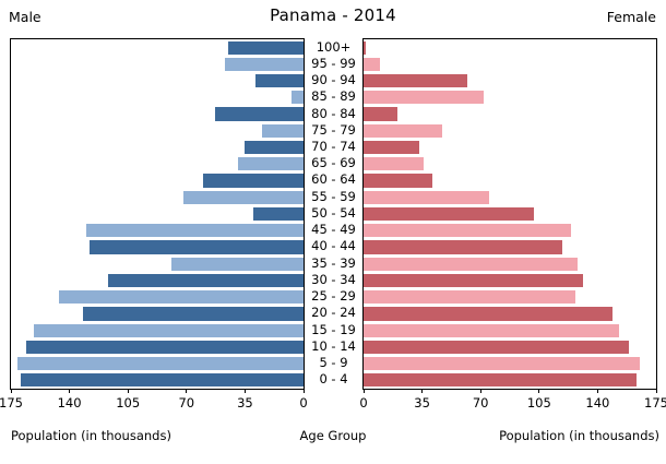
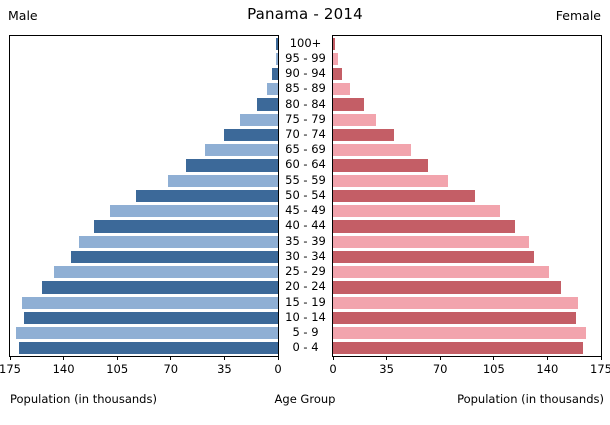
Male/100+: 45 -> 1
Male/95 - 99: 47 -> 1
Female/95 - 99: 10 -> 3
Male/90 - 94: 29 -> 4
Female/90 - 94: 62 -> 6
Female/85 - 89: 72 -> 11
Male/80 - 84: 53 -> 14
Female/75 - 79: 47 -> 28
Female/70 - 74: 33 -> 40
Male/65 - 69: 39 -> 48
Female/65 - 69: 36 -> 51
Female/60 - 64: 41 -> 62
Male/50 - 54: 30 -> 93
Female/50 - 54: 102 -> 93
Male/45 - 49: 130 -> 110
Female/45 - 49: 124 -> 109
Male/40 - 44: 128 -> 120
Male/35 - 39: 79 -> 130
Male/30 - 34: 117 -> 135
Female/25 - 29: 127 -> 141
Male/20 - 24: 132 -> 154
Male/15 - 19: 161 -> 167
Female/15 - 19: 153 -> 160
